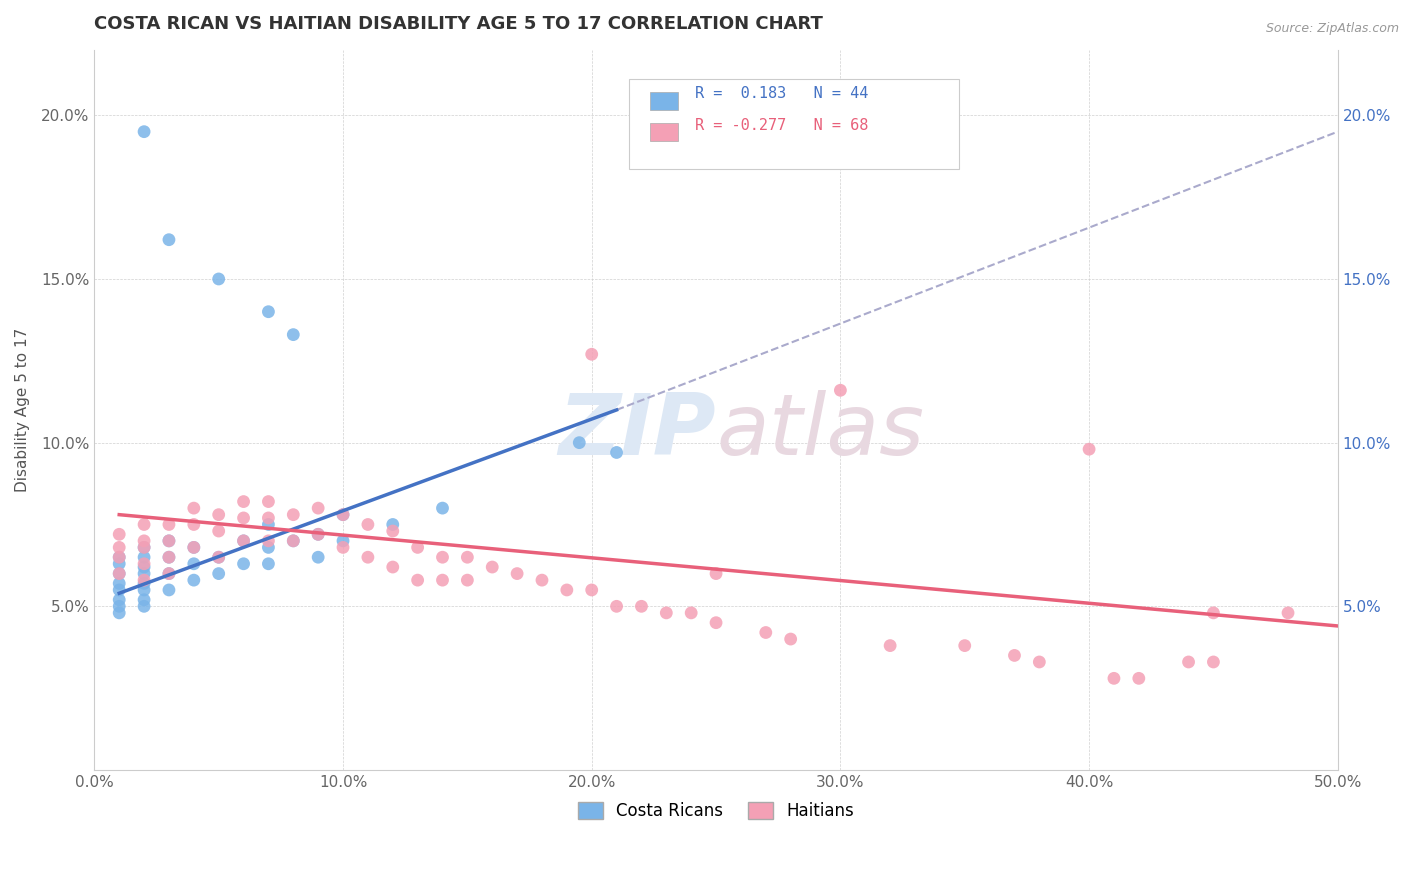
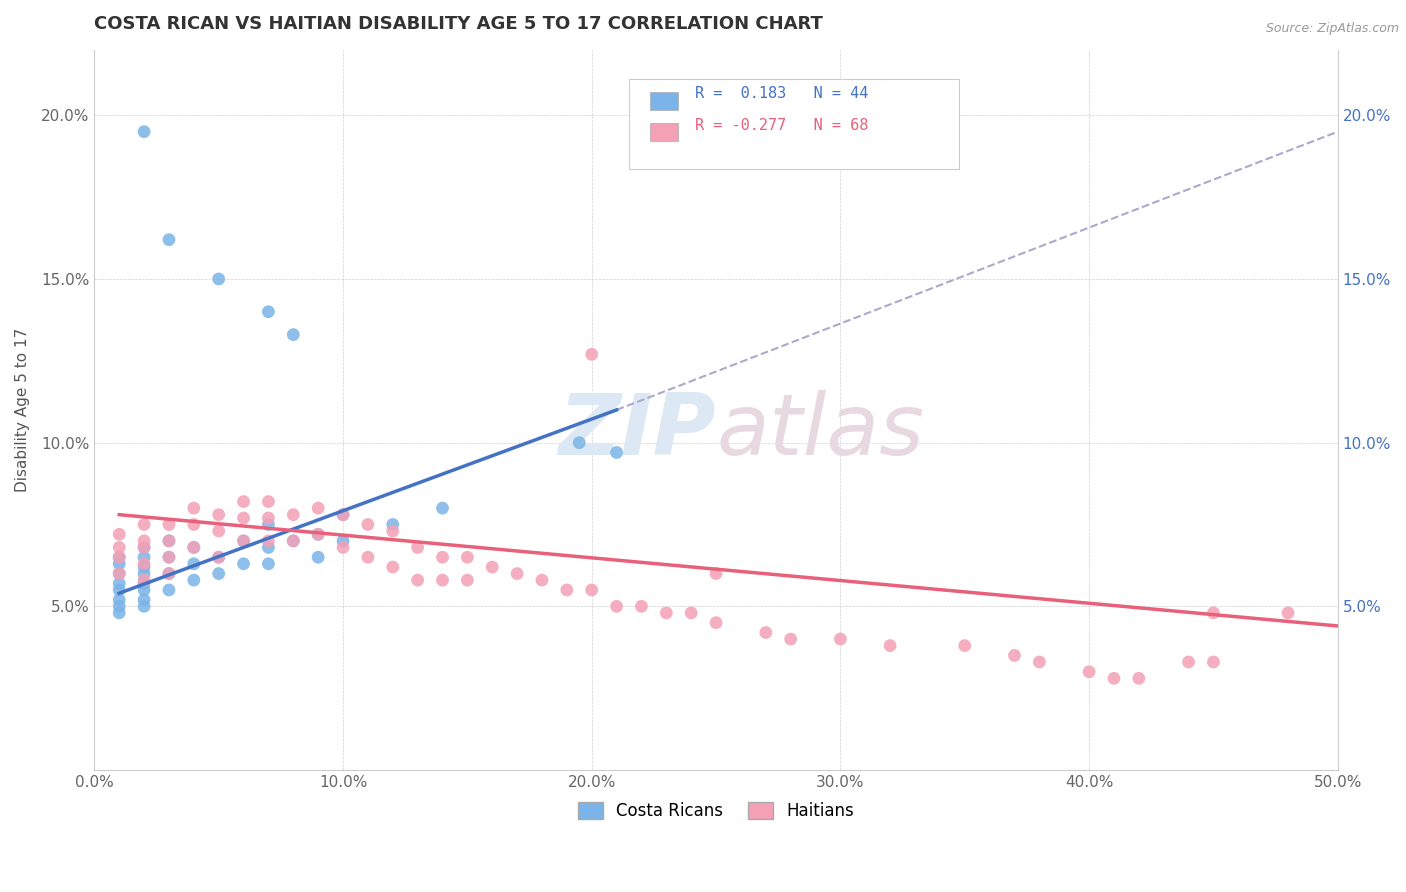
Haitians/30.0%: 11.6% -> 4.0%
Haitians/40.0%: 9.8% -> 3.0%
